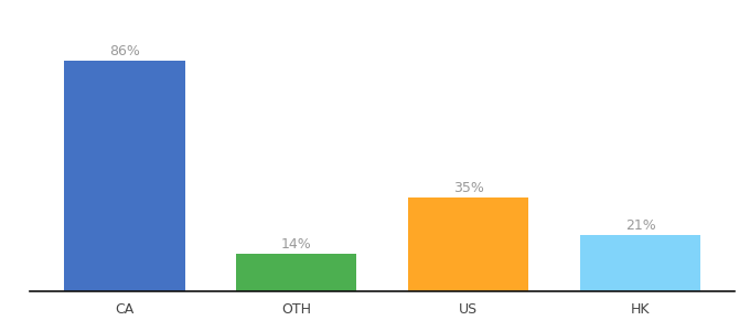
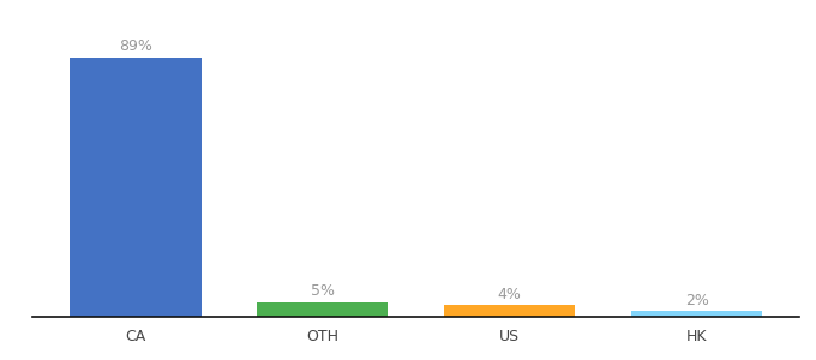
CA: 86% -> 89%
OTH: 14% -> 5%
US: 35% -> 4%
HK: 21% -> 2%
